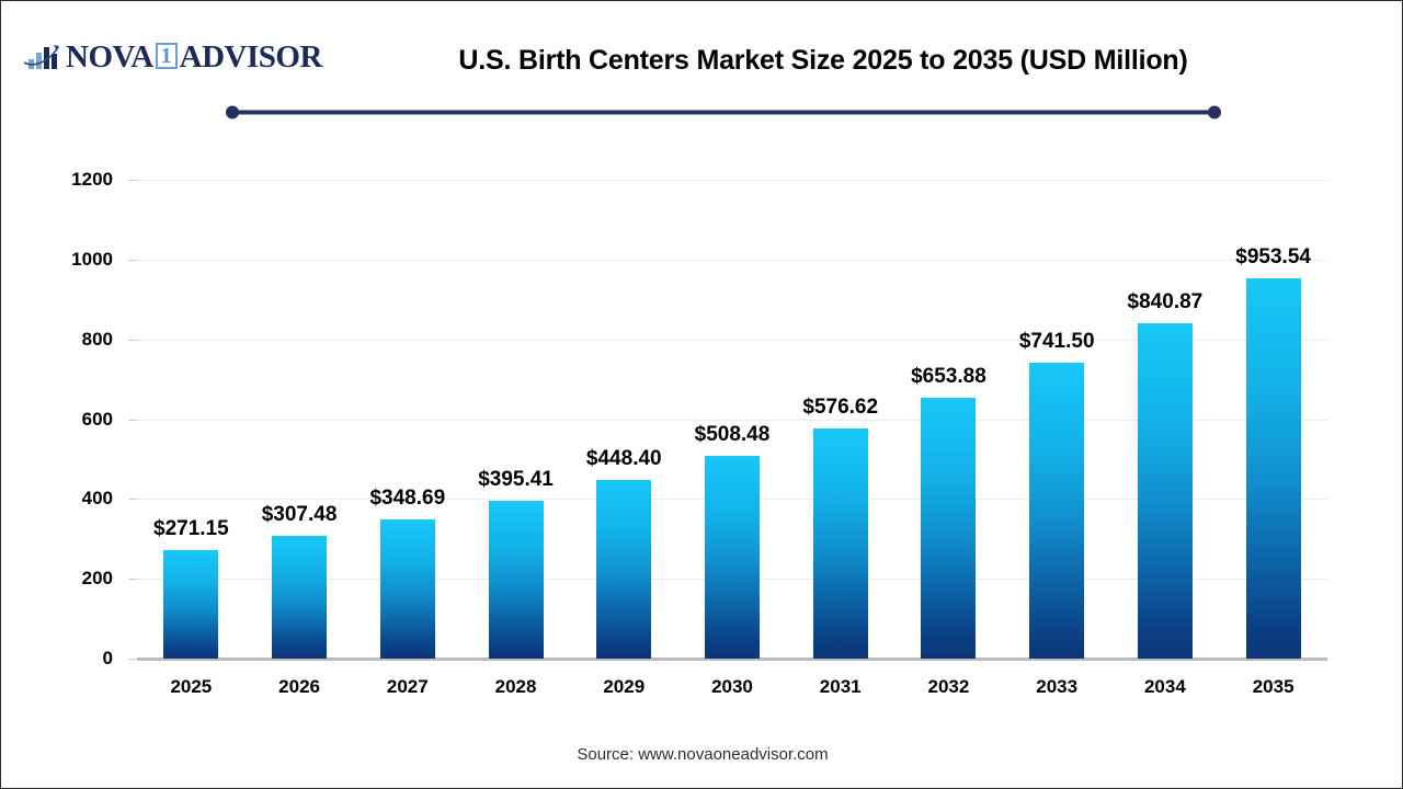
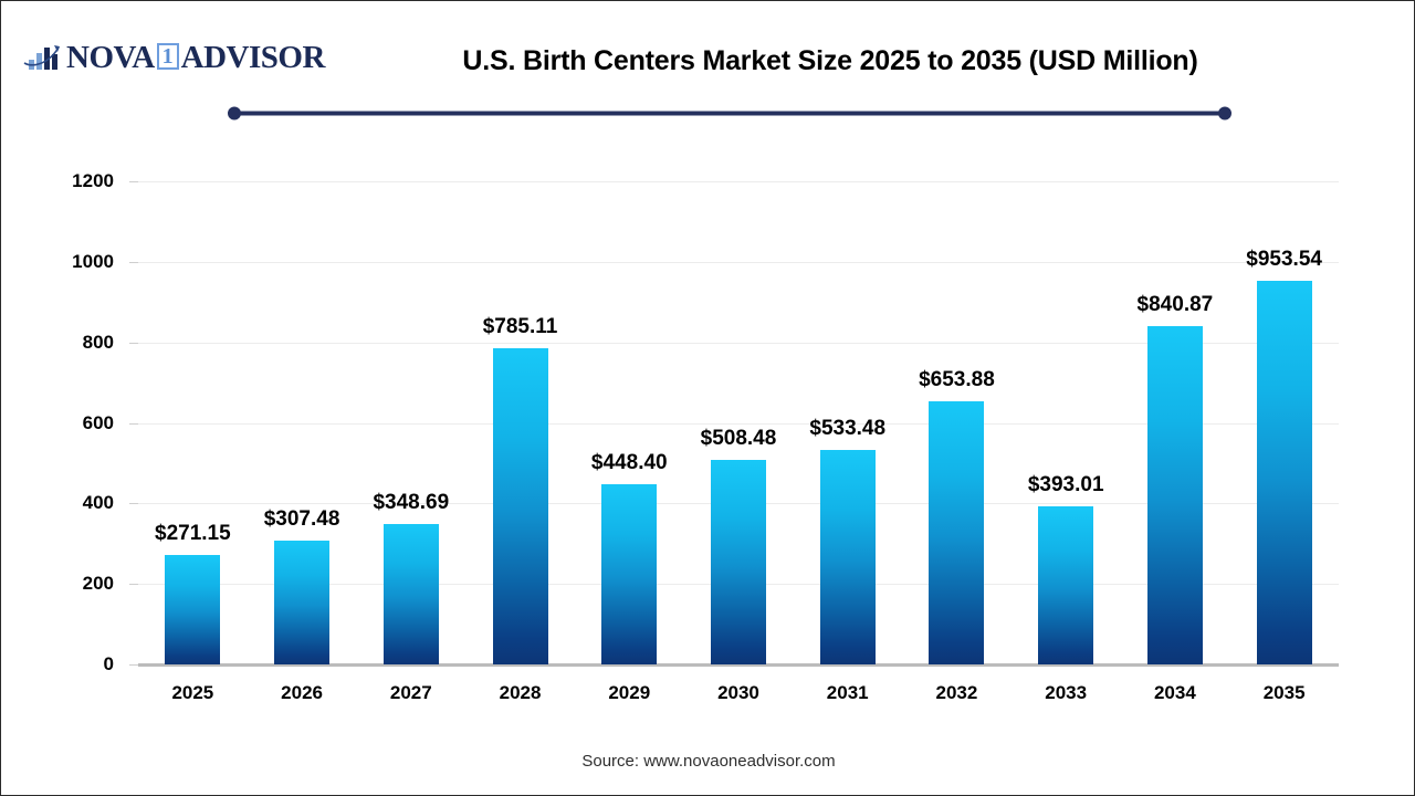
2028: $395.41 -> $785.11
2031: $576.62 -> $533.48
2033: $741.50 -> $393.01
